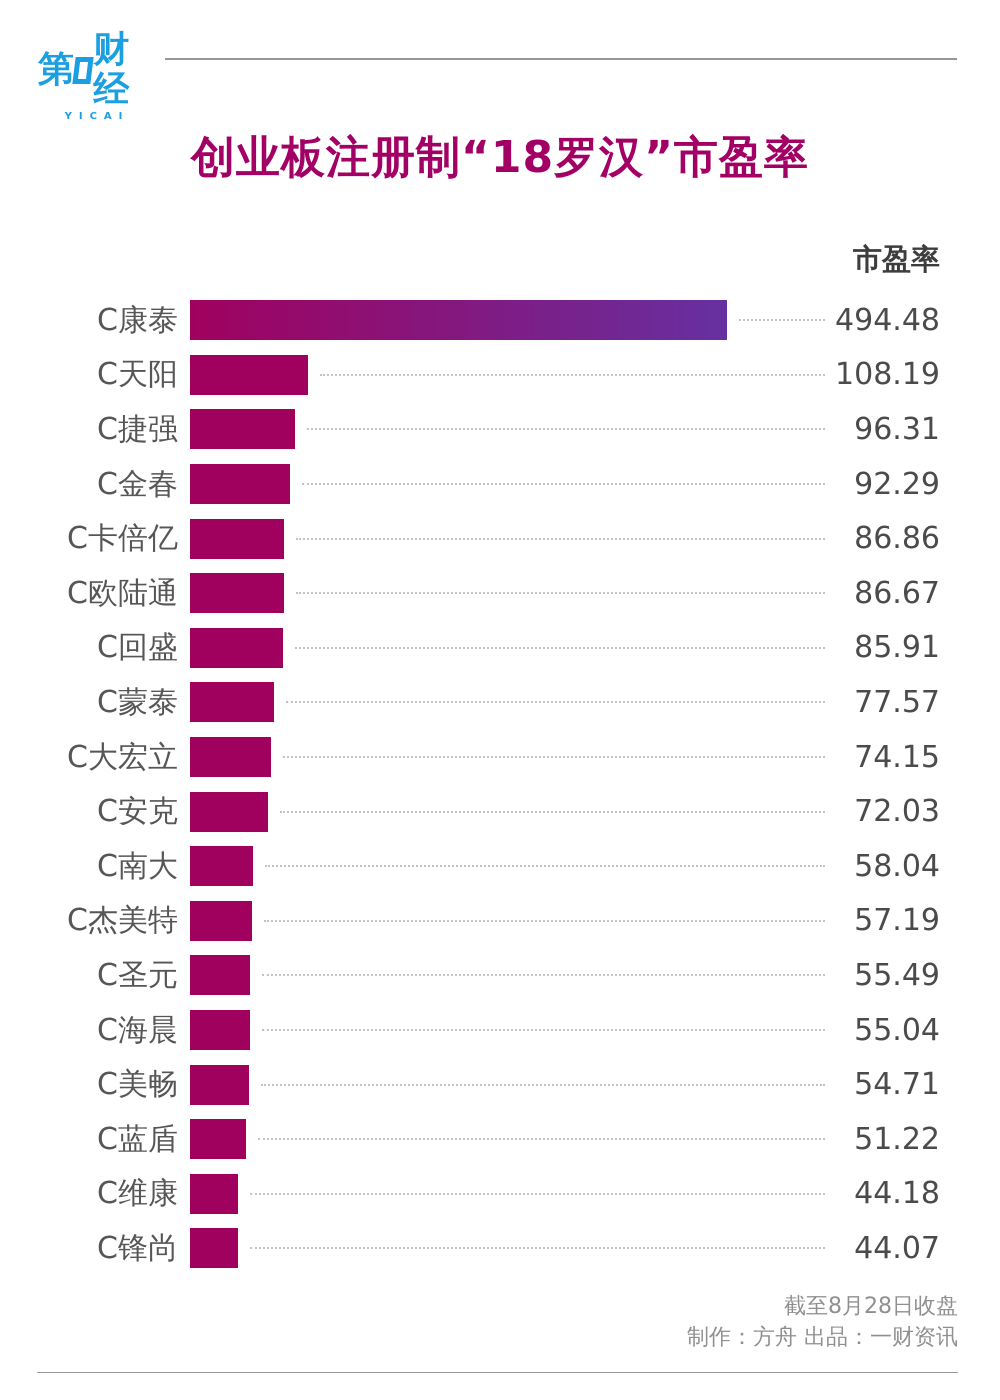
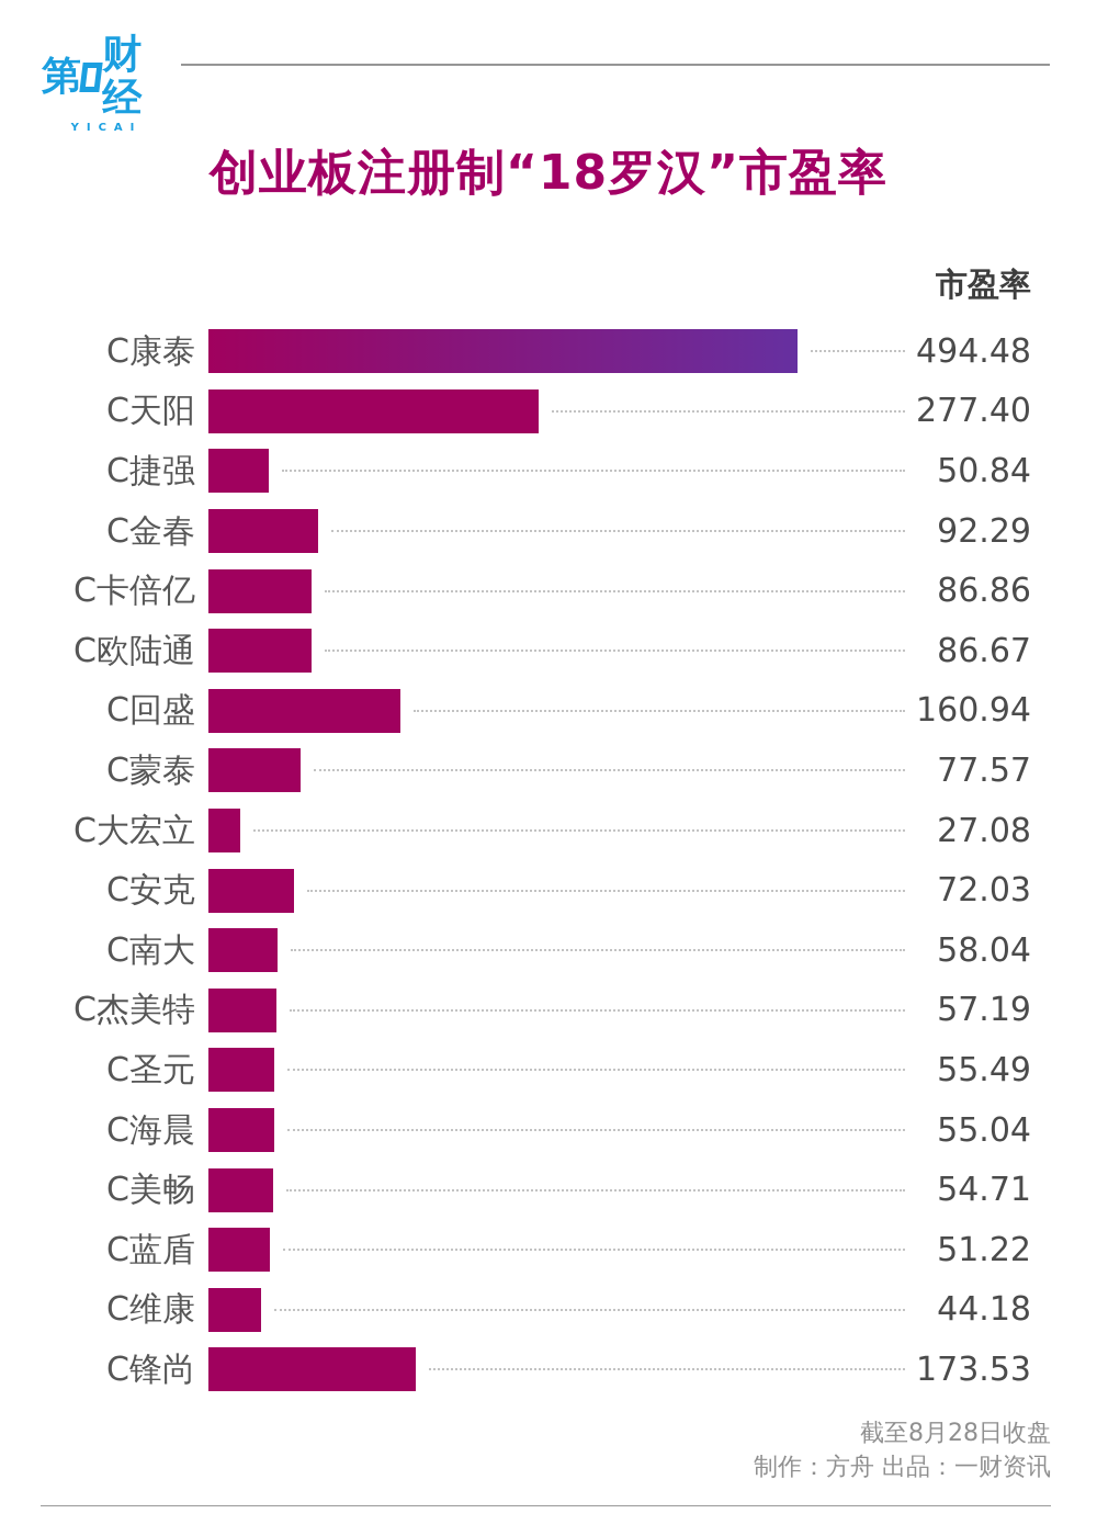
C天阳: 108.19 -> 277.40
C捷强: 96.31 -> 50.84
C回盛: 85.91 -> 160.94
C大宏立: 74.15 -> 27.08
C锋尚: 44.07 -> 173.53
